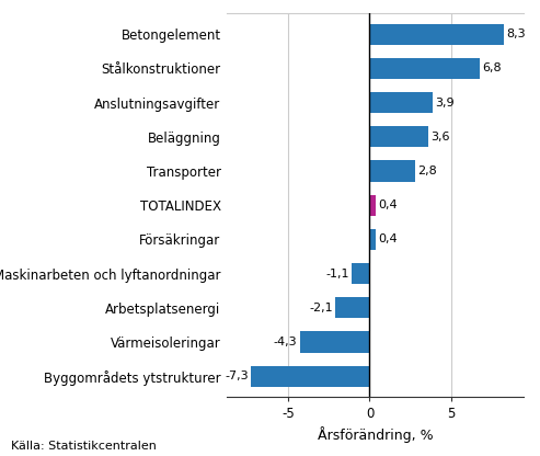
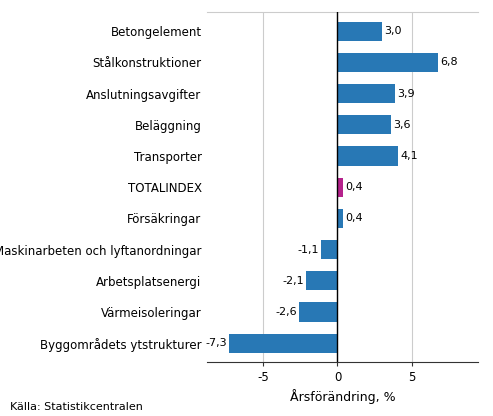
Betongelement: 8,3 -> 3,0
Transporter: 2,8 -> 4,1
Värmeisoleringar: -4,3 -> -2,6
